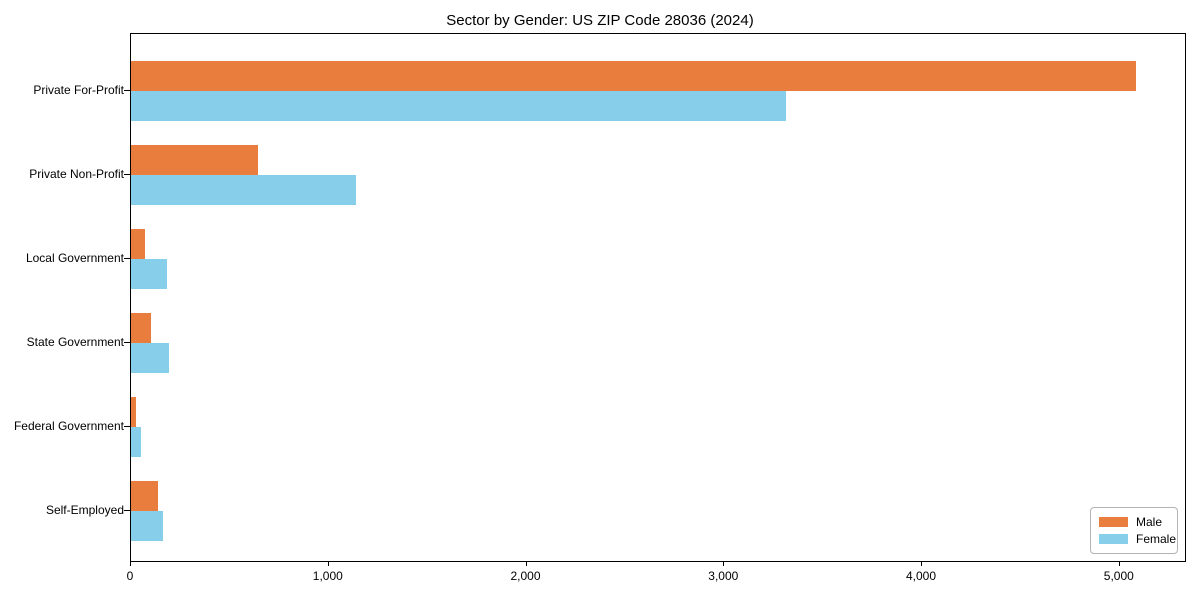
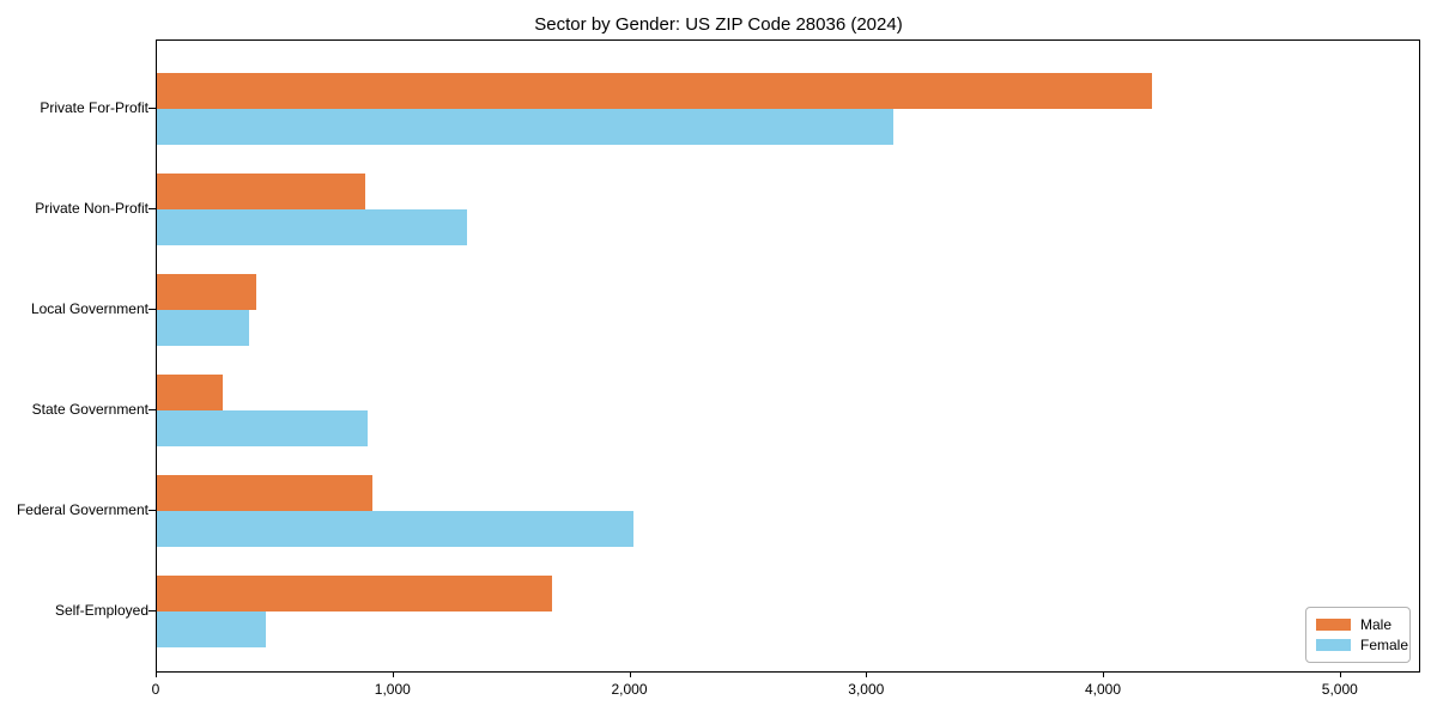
Male/Private For-Profit: 5080 -> 4200
Female/Private For-Profit: 3310 -> 3110
Male/Private Non-Profit: 640 -> 880
Female/Private Non-Profit: 1140 -> 1310
Male/Local Government: 70 -> 420
Female/Local Government: 180 -> 390
Male/State Government: 100 -> 280
Female/State Government: 190 -> 890
Male/Federal Government: 20 -> 910
Female/Federal Government: 50 -> 2010
Male/Self-Employed: 140 -> 1670
Female/Self-Employed: 160 -> 460
